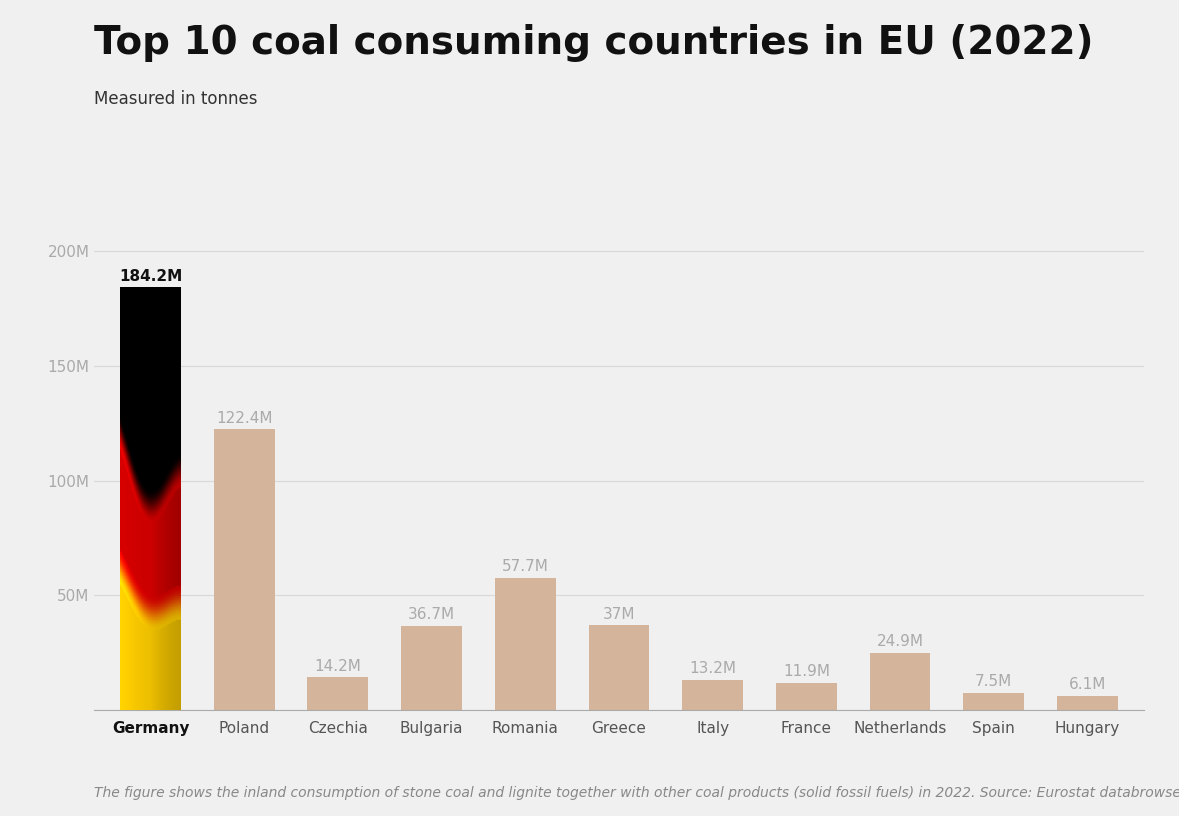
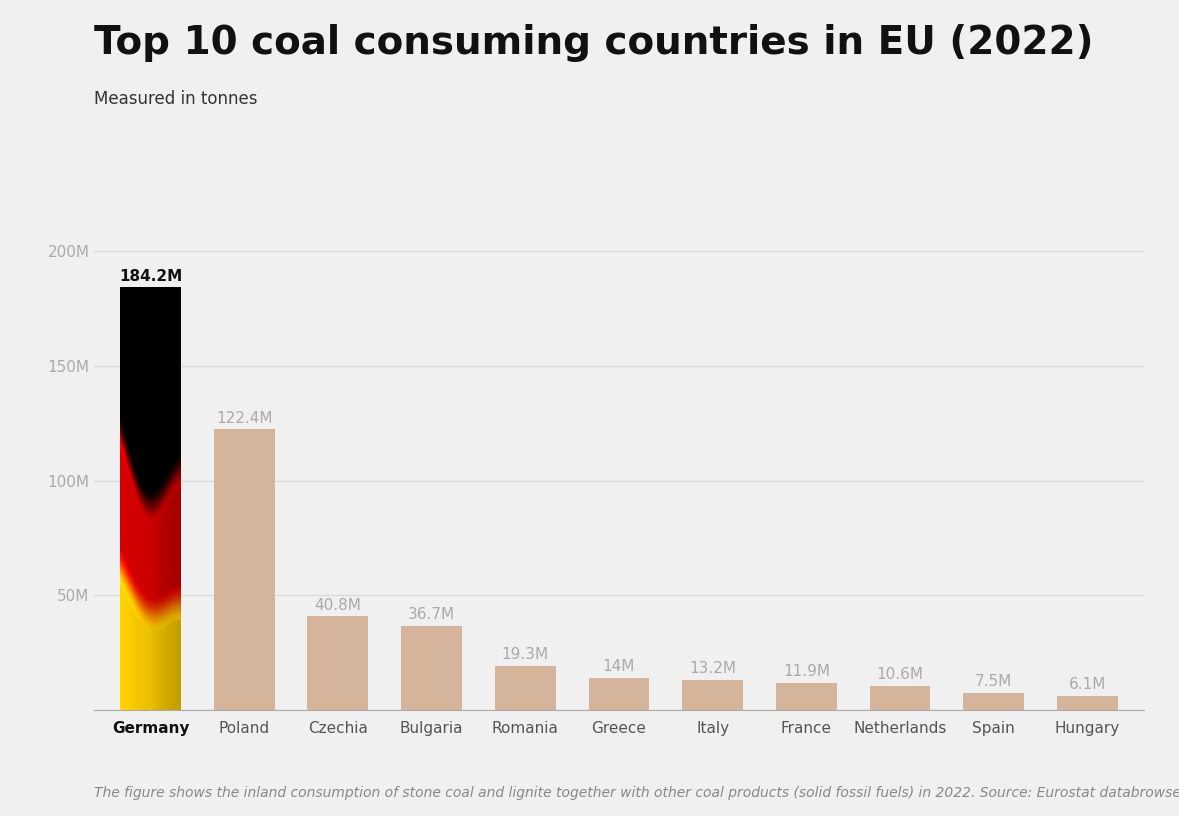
Czechia: 14.2M -> 40.8M
Romania: 57.7M -> 19.3M
Greece: 37M -> 14M
Netherlands: 24.9M -> 10.6M
